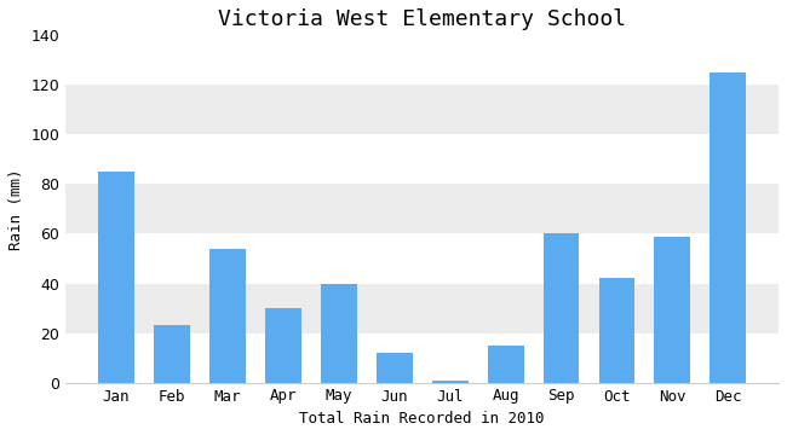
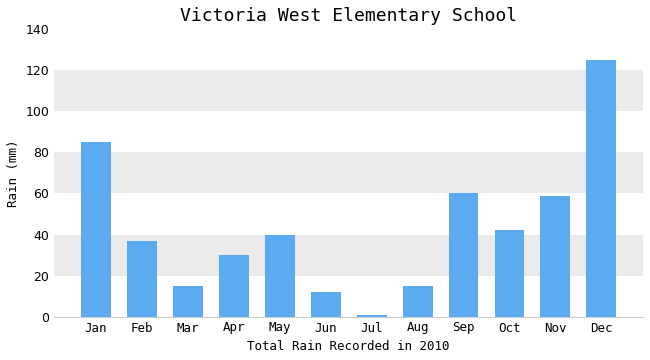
Feb: 23 -> 37
Mar: 54 -> 15
